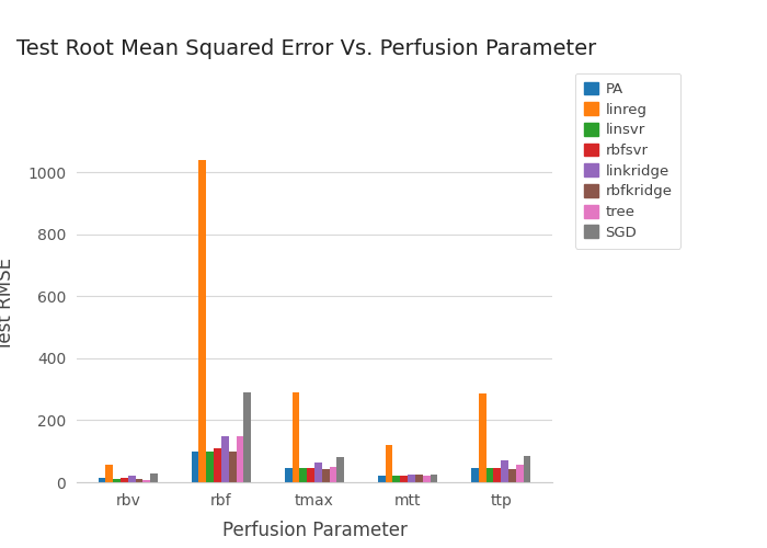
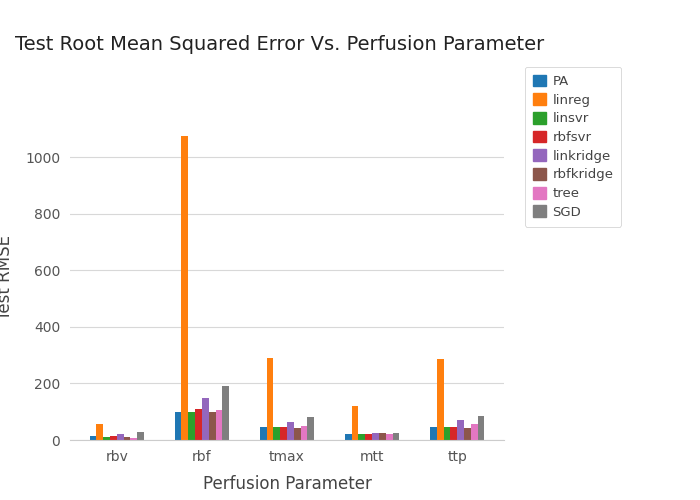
linreg/rbf: 1040 -> 1075
tree/rbf: 150 -> 105
SGD/rbf: 290 -> 190
